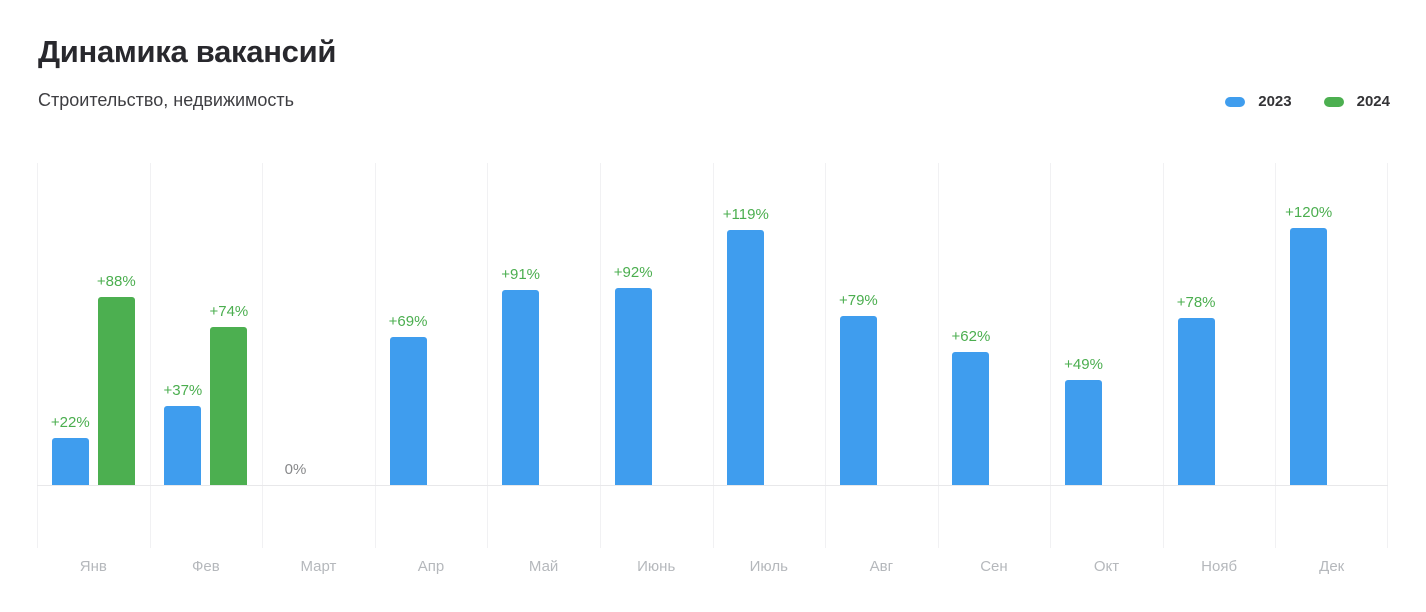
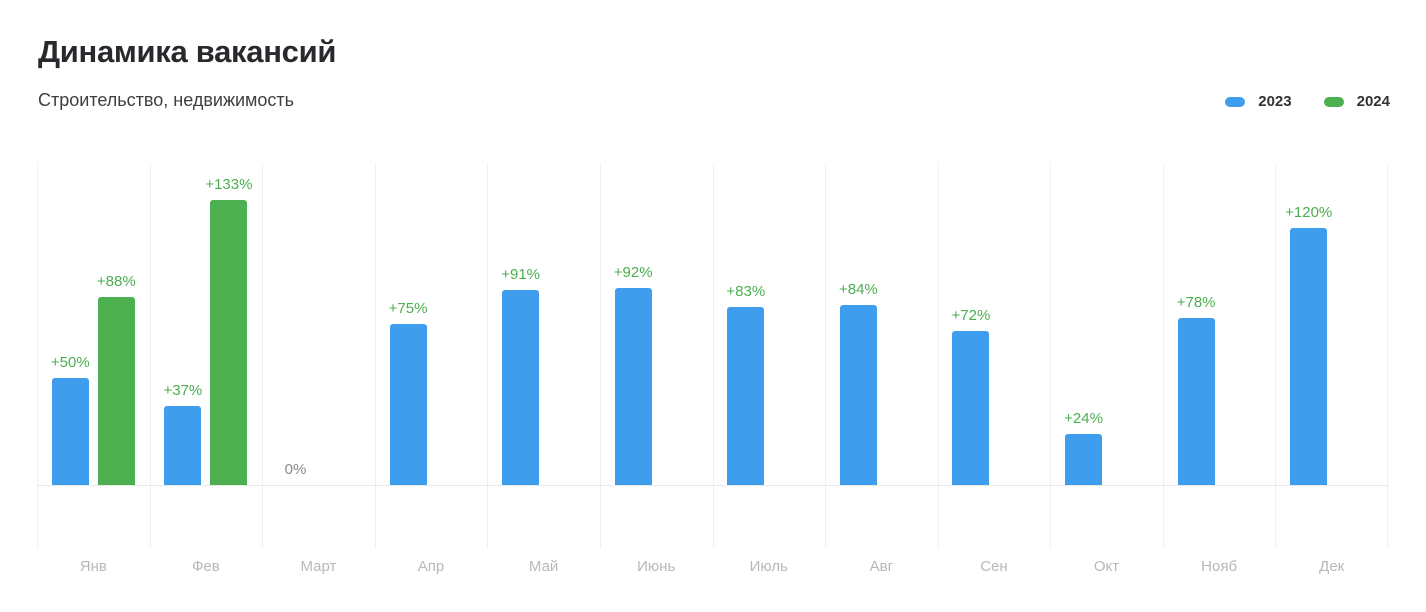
2023/Янв: +22% -> +50%
2024/Фев: +74% -> +133%
2023/Апр: +69% -> +75%
2023/Июль: +119% -> +83%
2023/Авг: +79% -> +84%
2023/Сен: +62% -> +72%
2023/Окт: +49% -> +24%
